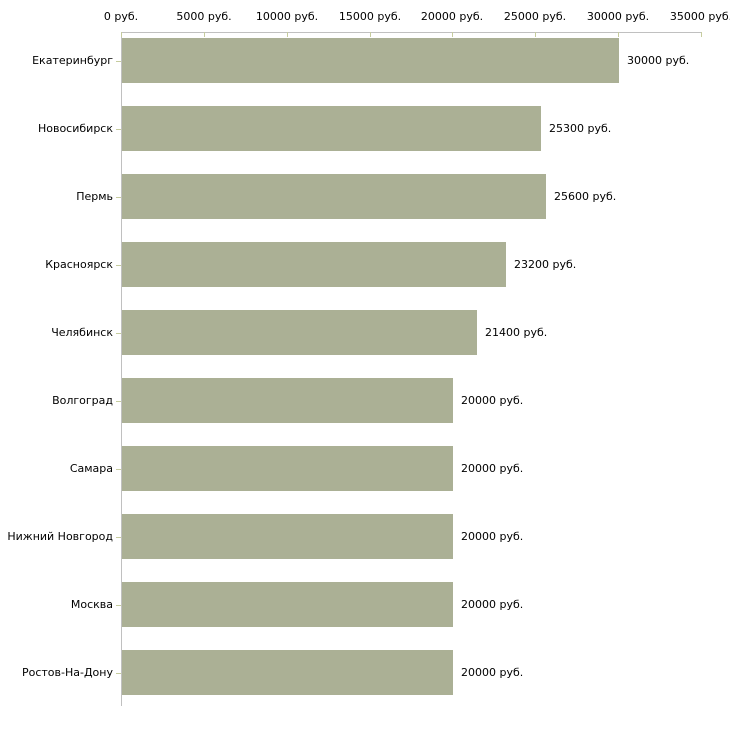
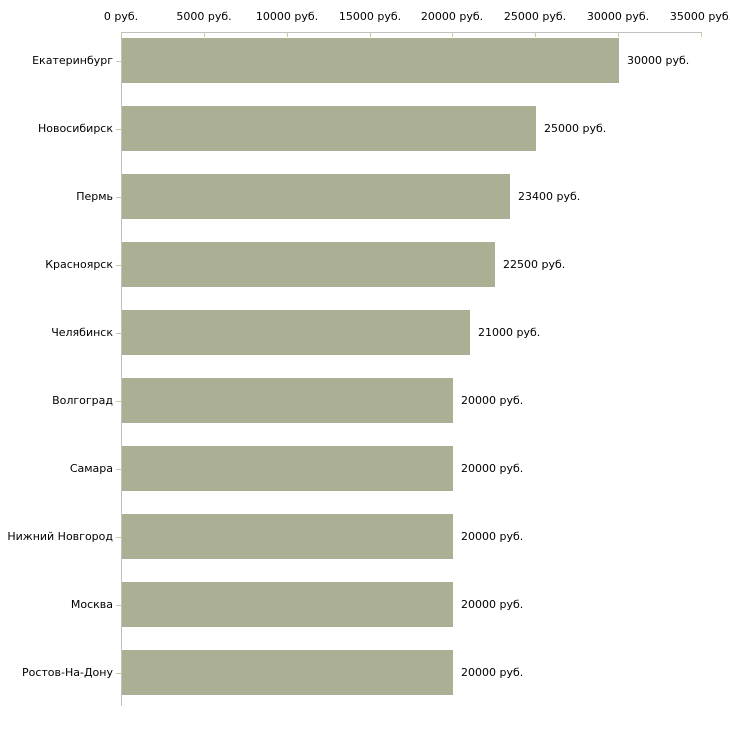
Новосибирск: 25300 -> 25000
Пермь: 25600 -> 23400
Красноярск: 23200 -> 22500
Челябинск: 21400 -> 21000
